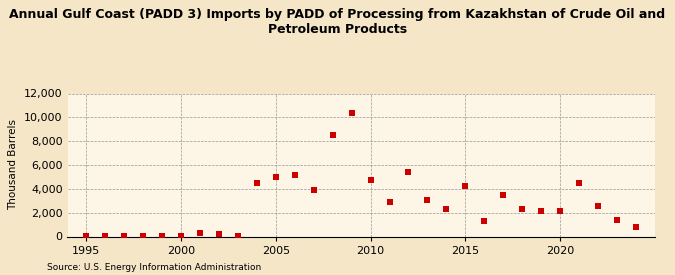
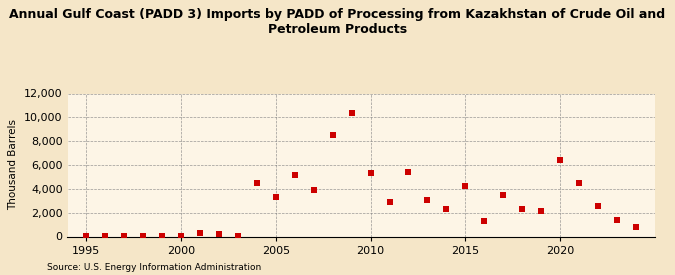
2005: 5,000 -> 3,300
2010: 4,700 -> 5,300
2020: 2,100 -> 6,400
